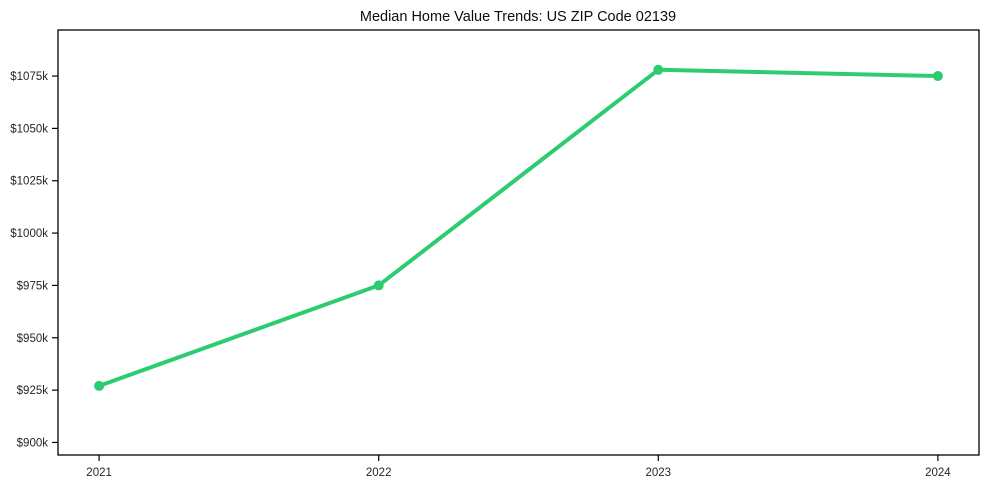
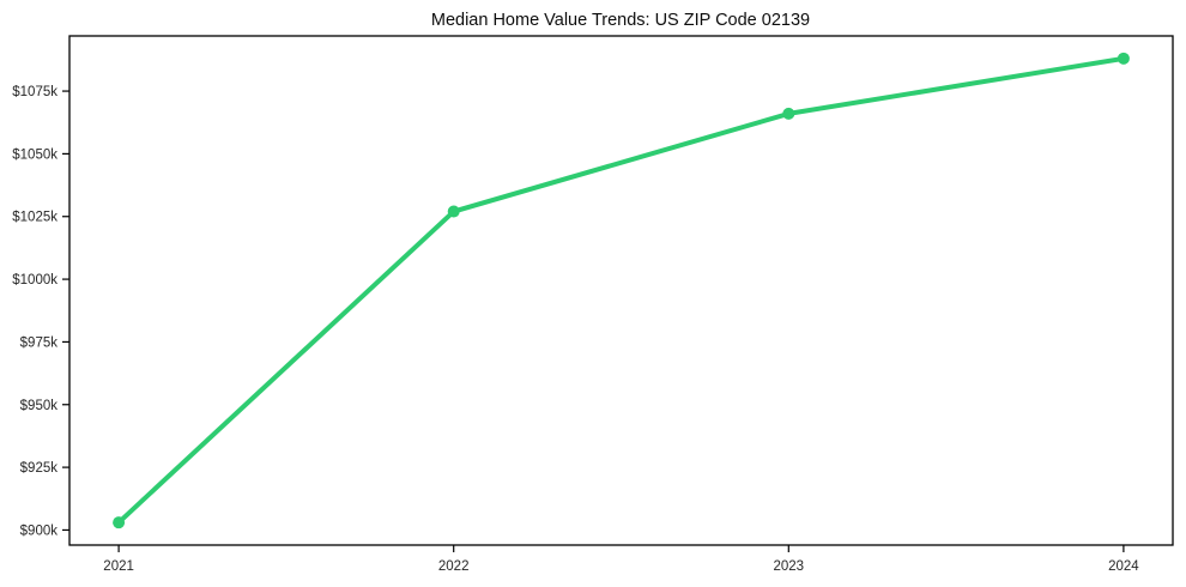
2021: $927k -> $903k
2022: $975k -> $1027k
2023: $1078k -> $1066k
2024: $1075k -> $1088k
